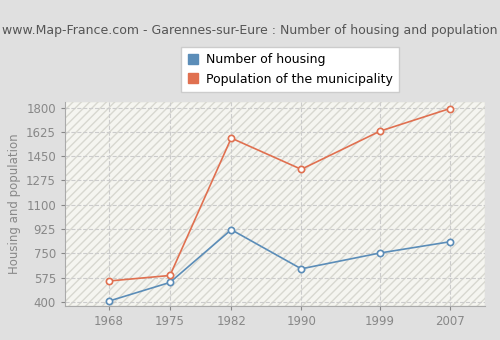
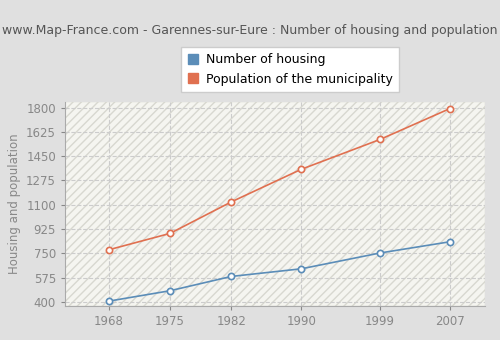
Population of the municipality/1968: 550 -> 780
Number of housing/1975: 540 -> 480
Population of the municipality/1975: 590 -> 890
Number of housing/1982: 920 -> 580
Population of the municipality/1982: 1580 -> 1120
Population of the municipality/1999: 1630 -> 1570
